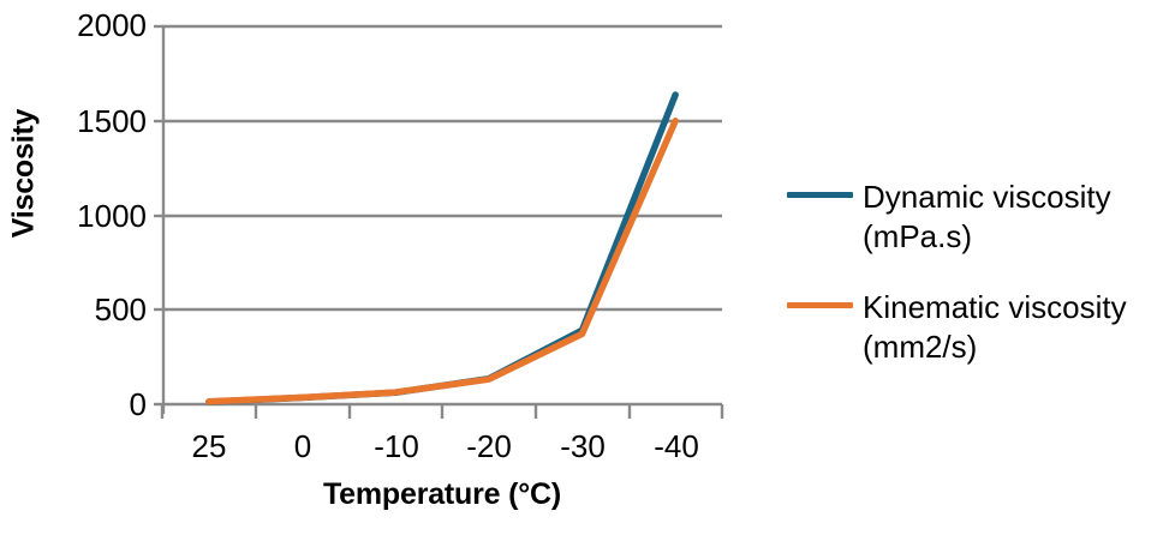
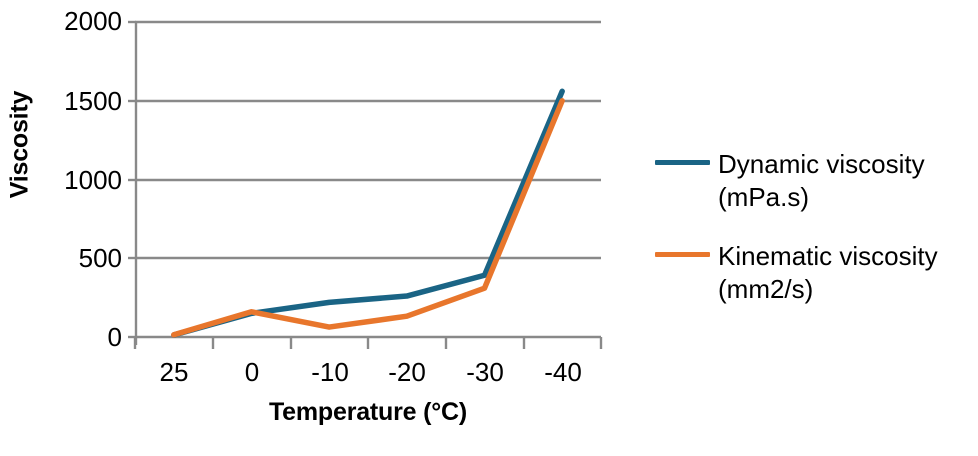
Dynamic viscosity (mPa.s)/0: 40 -> 150
Kinematic viscosity (mm2/s)/0: 40 -> 160
Dynamic viscosity (mPa.s)/-10: 60 -> 220
Dynamic viscosity (mPa.s)/-20: 140 -> 260
Kinematic viscosity (mm2/s)/-30: 370 -> 310
Dynamic viscosity (mPa.s)/-40: 1640 -> 1560
